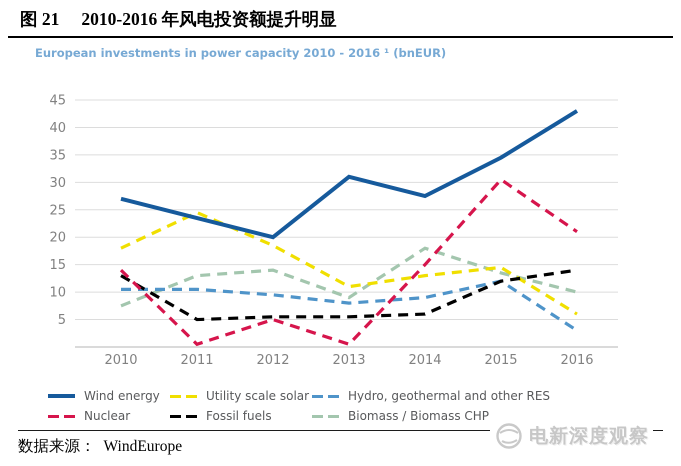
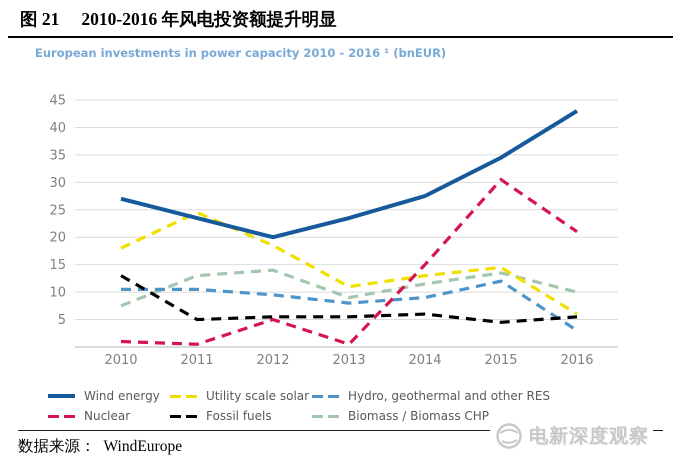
Nuclear/2010: 14 -> 1
Wind energy/2013: 31 -> 24
Biomass / Biomass CHP/2014: 18 -> 12
Fossil fuels/2015: 12 -> 4
Fossil fuels/2016: 14 -> 6
